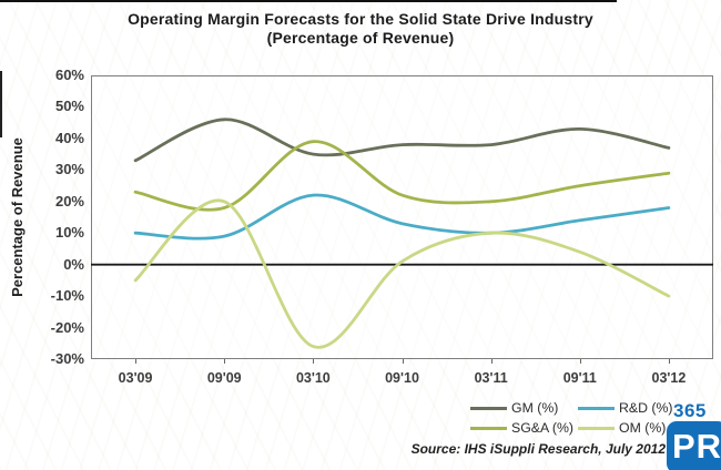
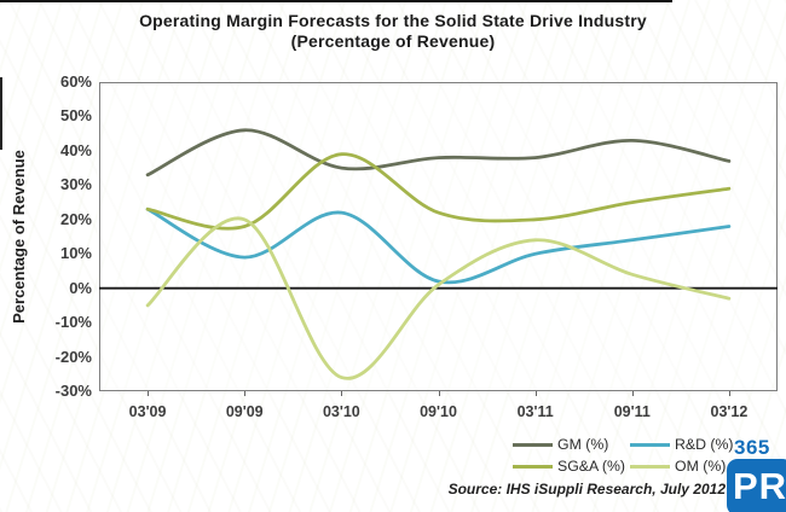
R&D (%)/03'09: 10% -> 23%
R&D (%)/09'10: 13% -> 2%
OM (%)/03'11: 10% -> 14%
OM (%)/03'12: -10% -> -3%
